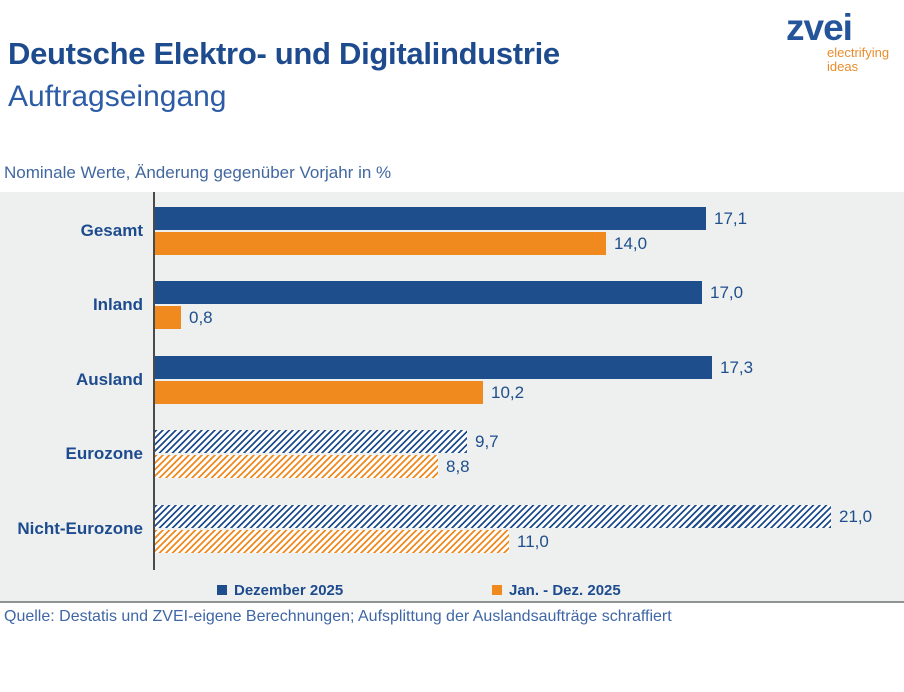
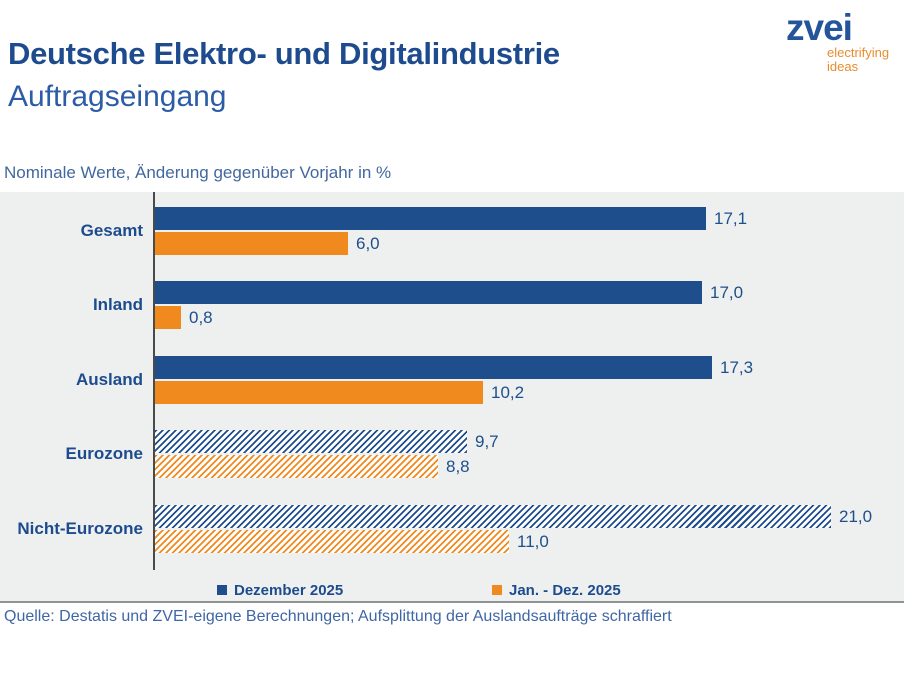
Jan. - Dez. 2025/Gesamt: 14,0 -> 6,0
